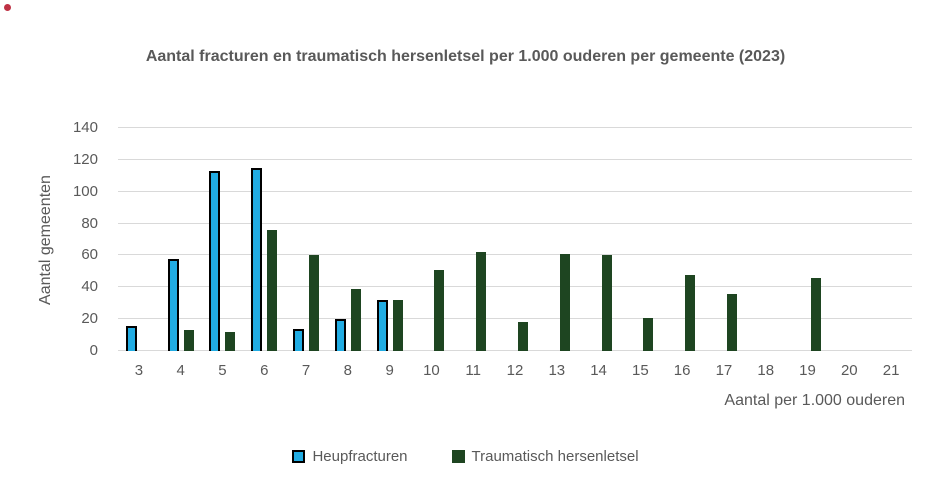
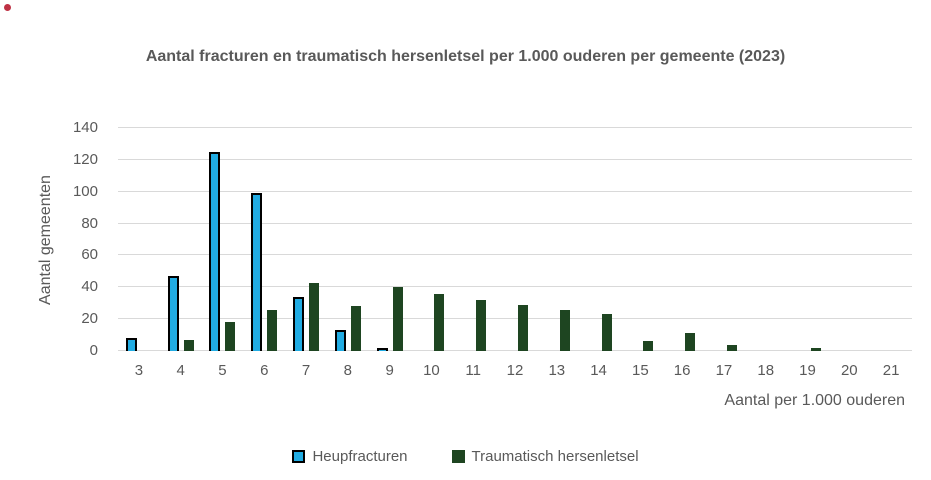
Heupfracturen/3: 16 -> 8
Heupfracturen/4: 58 -> 47
Traumatisch hersenletsel/4: 13 -> 7
Heupfracturen/5: 113 -> 125
Traumatisch hersenletsel/5: 12 -> 18
Heupfracturen/6: 115 -> 99
Traumatisch hersenletsel/6: 76 -> 26
Heupfracturen/7: 14 -> 34
Traumatisch hersenletsel/7: 60 -> 43
Heupfracturen/8: 20 -> 13
Traumatisch hersenletsel/8: 39 -> 28
Heupfracturen/9: 32 -> 2
Traumatisch hersenletsel/9: 32 -> 40
Traumatisch hersenletsel/10: 51 -> 36
Traumatisch hersenletsel/11: 62 -> 32
Traumatisch hersenletsel/12: 18 -> 29
Traumatisch hersenletsel/13: 61 -> 26
Traumatisch hersenletsel/14: 60 -> 23
Traumatisch hersenletsel/15: 21 -> 6
Traumatisch hersenletsel/16: 48 -> 11
Traumatisch hersenletsel/17: 36 -> 4
Traumatisch hersenletsel/19: 46 -> 2
